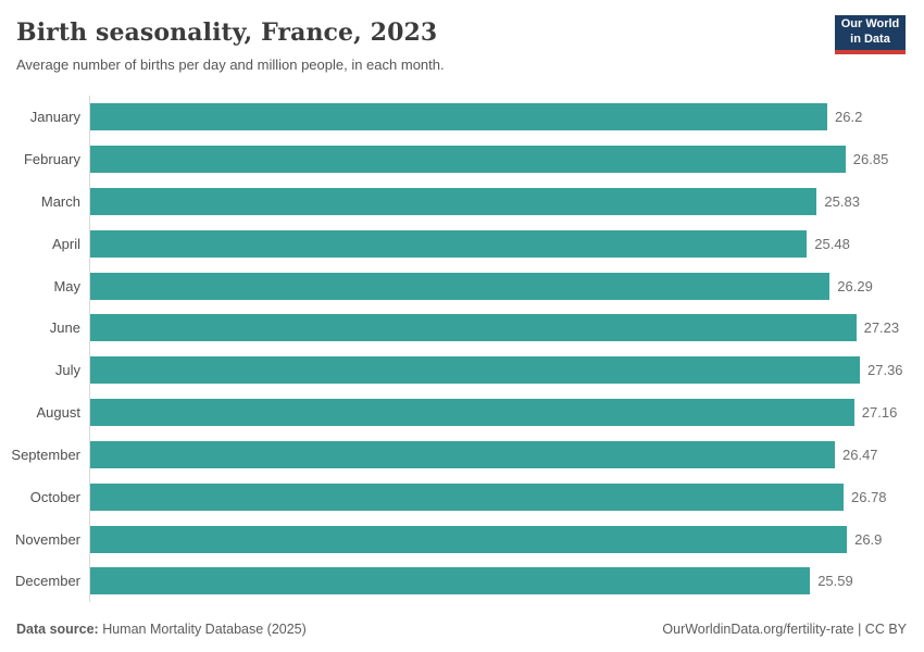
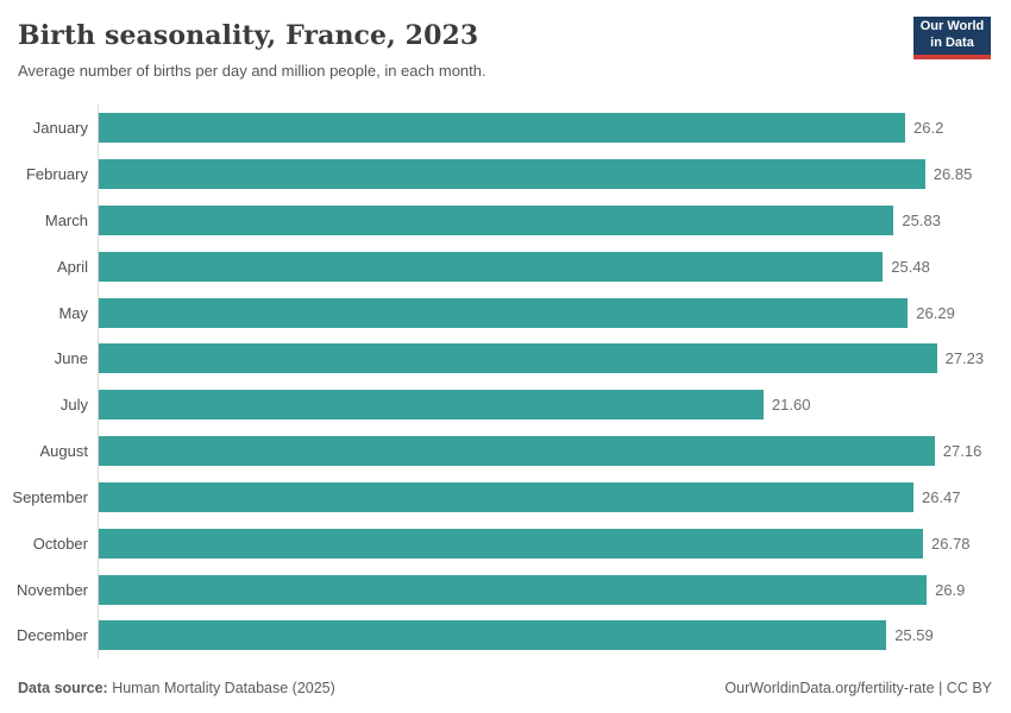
July: 27.36 -> 21.60
